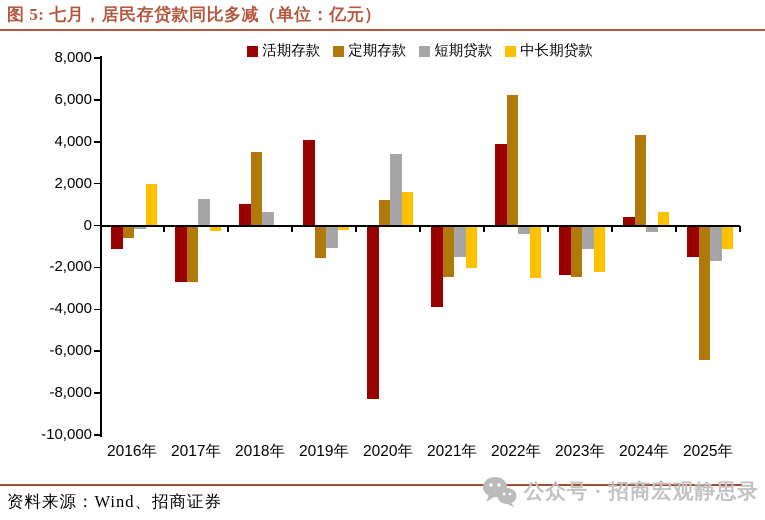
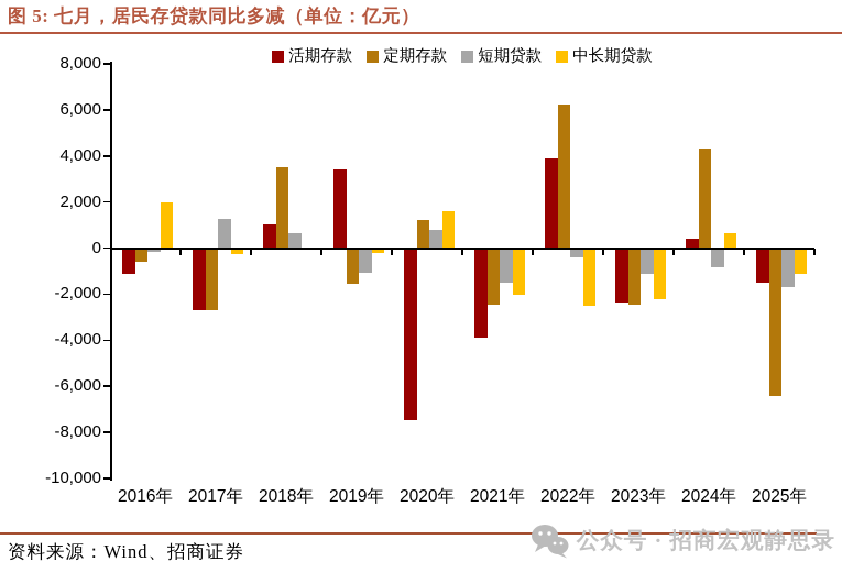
活期存款/2019年: 4100 -> 3400
活期存款/2020年: -8300 -> -7400
短期贷款/2020年: 3400 -> 800
短期贷款/2024年: -300 -> -800
